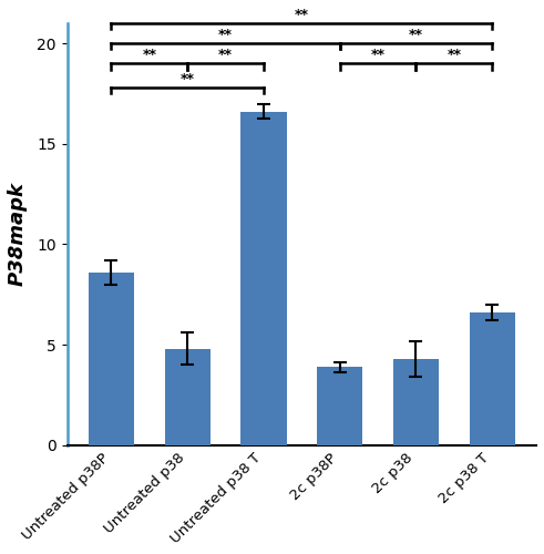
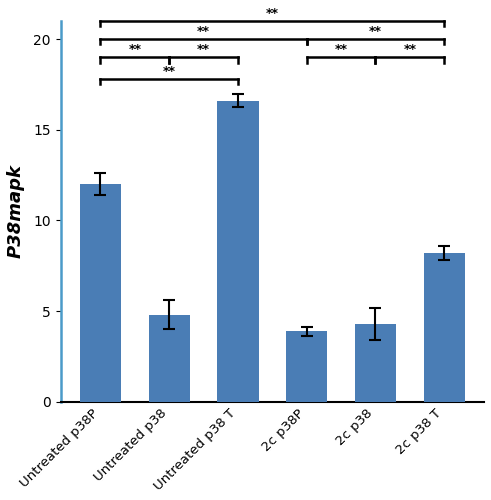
Untreated p38P: 8.6 -> 12.0
2c p38 T: 6.6 -> 8.2
